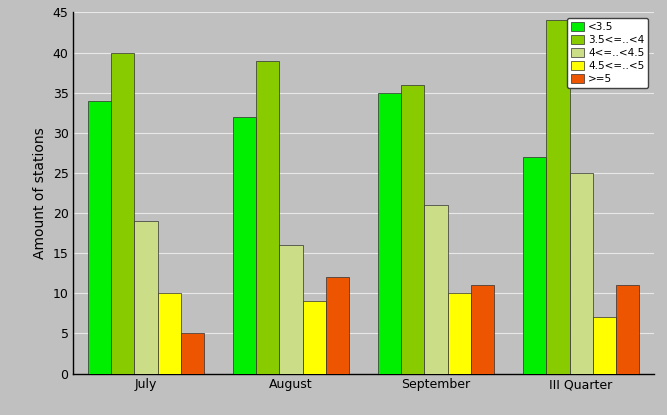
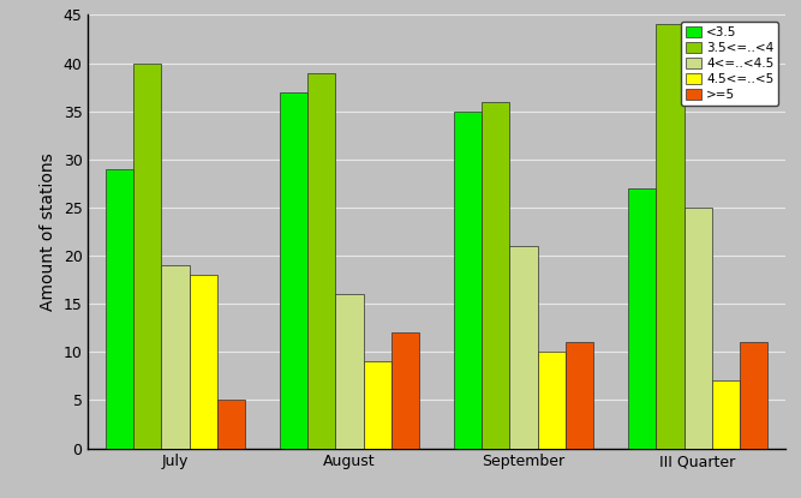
<3.5/July: 34 -> 29
4.5<=..<5/July: 10 -> 18
<3.5/August: 32 -> 37
